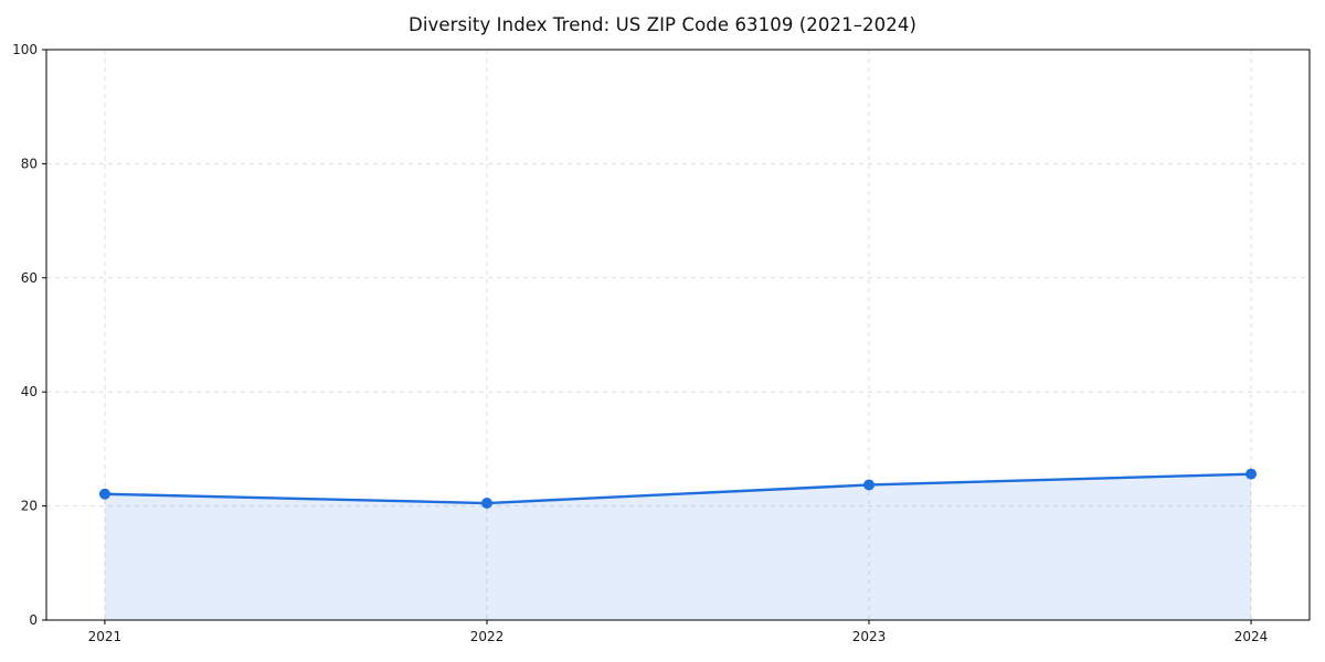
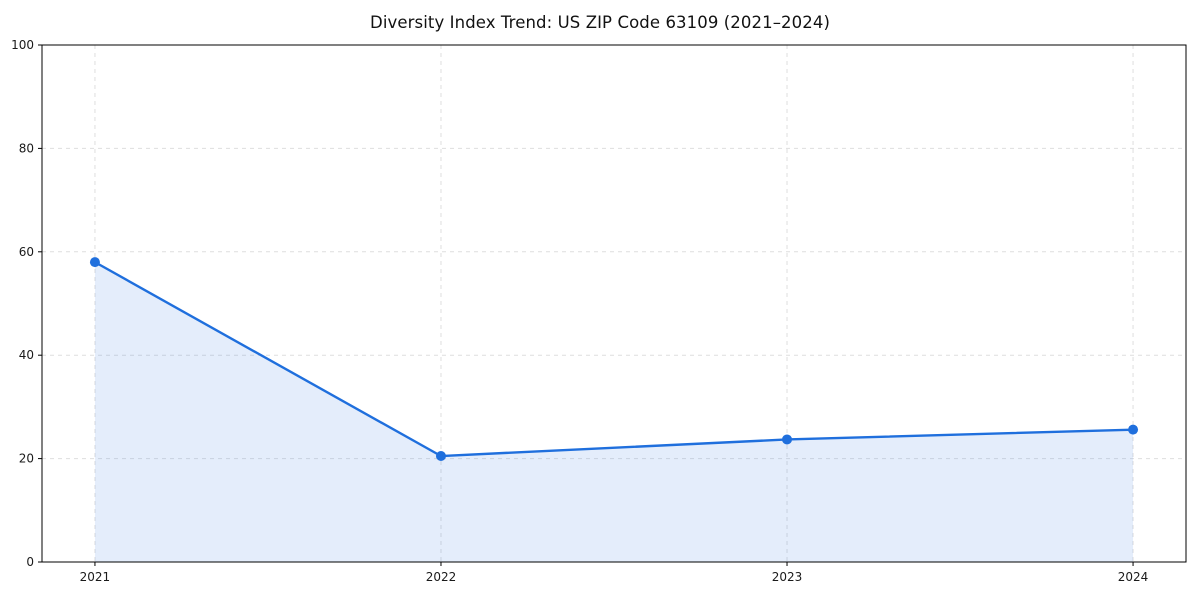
2021: 22 -> 58
